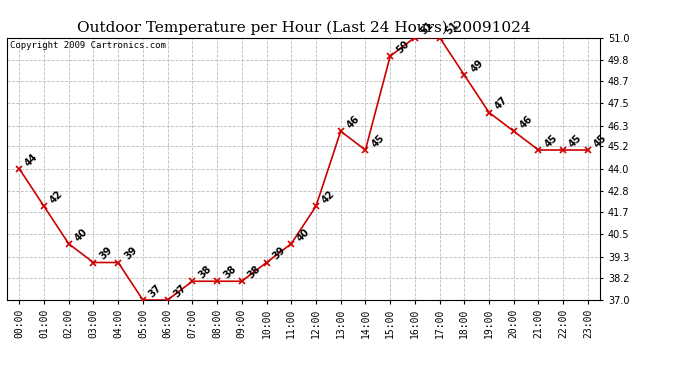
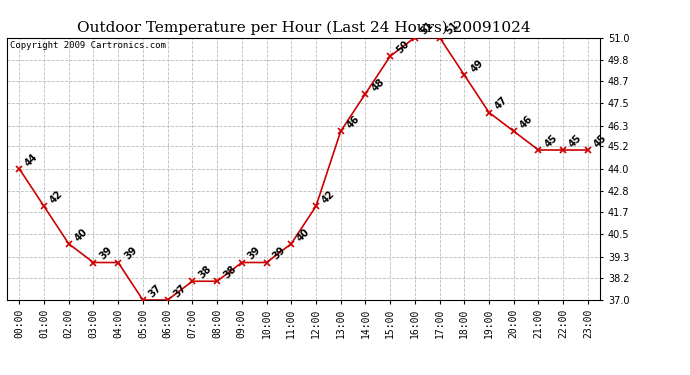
09:00: 38 -> 39
14:00: 45 -> 48
